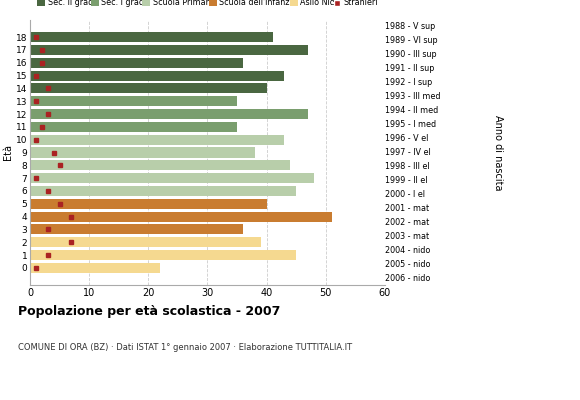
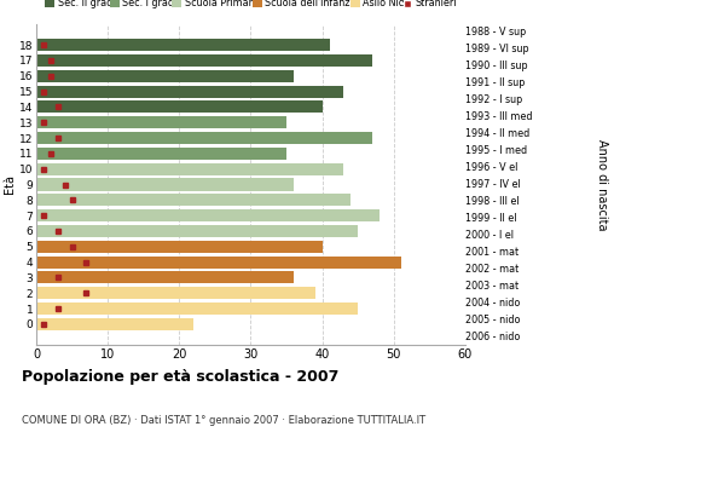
9: 38 -> 36
